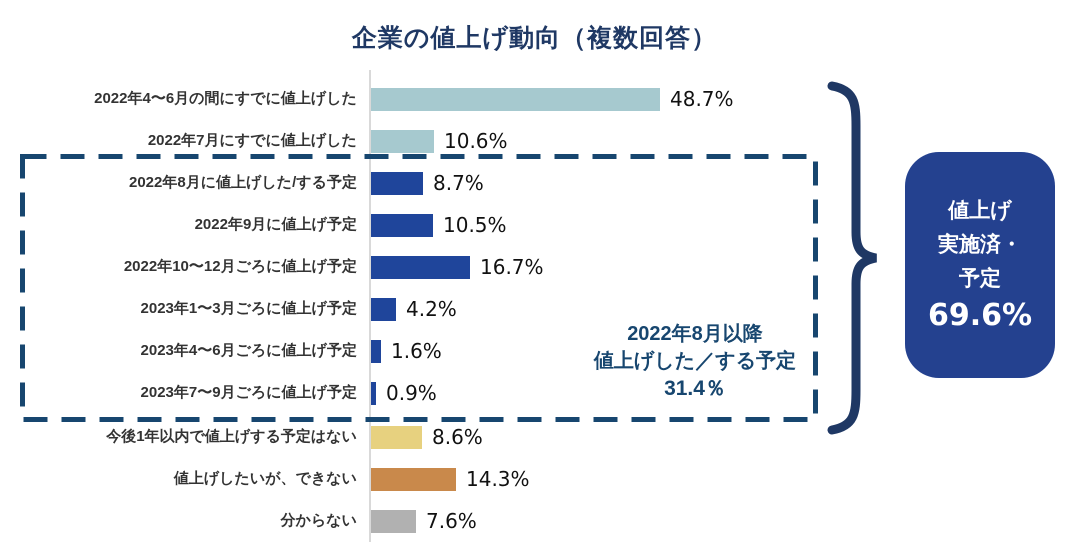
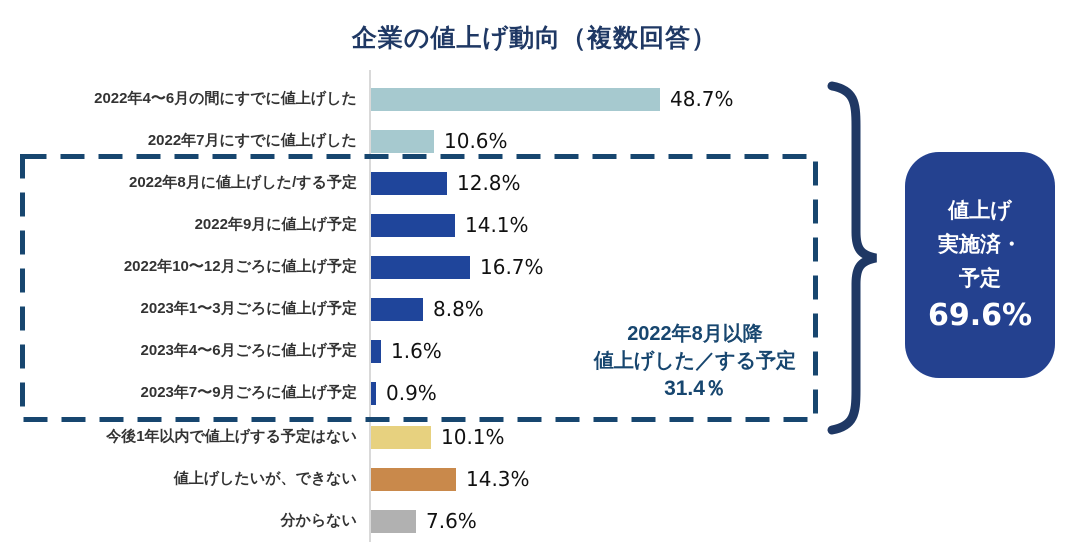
2022年8月に値上げした/する予定: 8.7% -> 12.8%
2022年9月に値上げ予定: 10.5% -> 14.1%
2023年1〜3月ごろに値上げ予定: 4.2% -> 8.8%
今後1年以内で値上げする予定はない: 8.6% -> 10.1%
